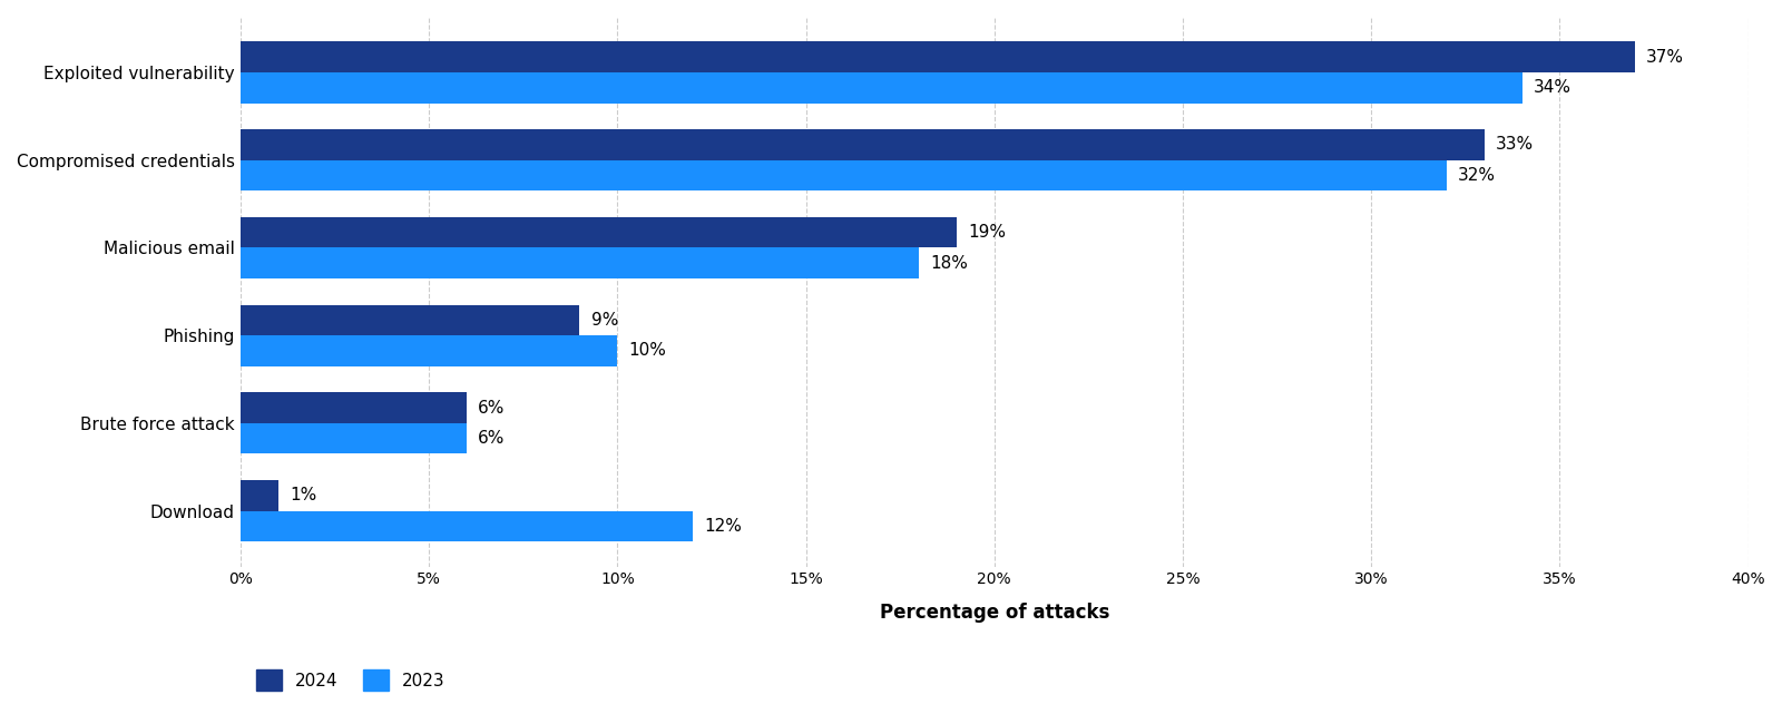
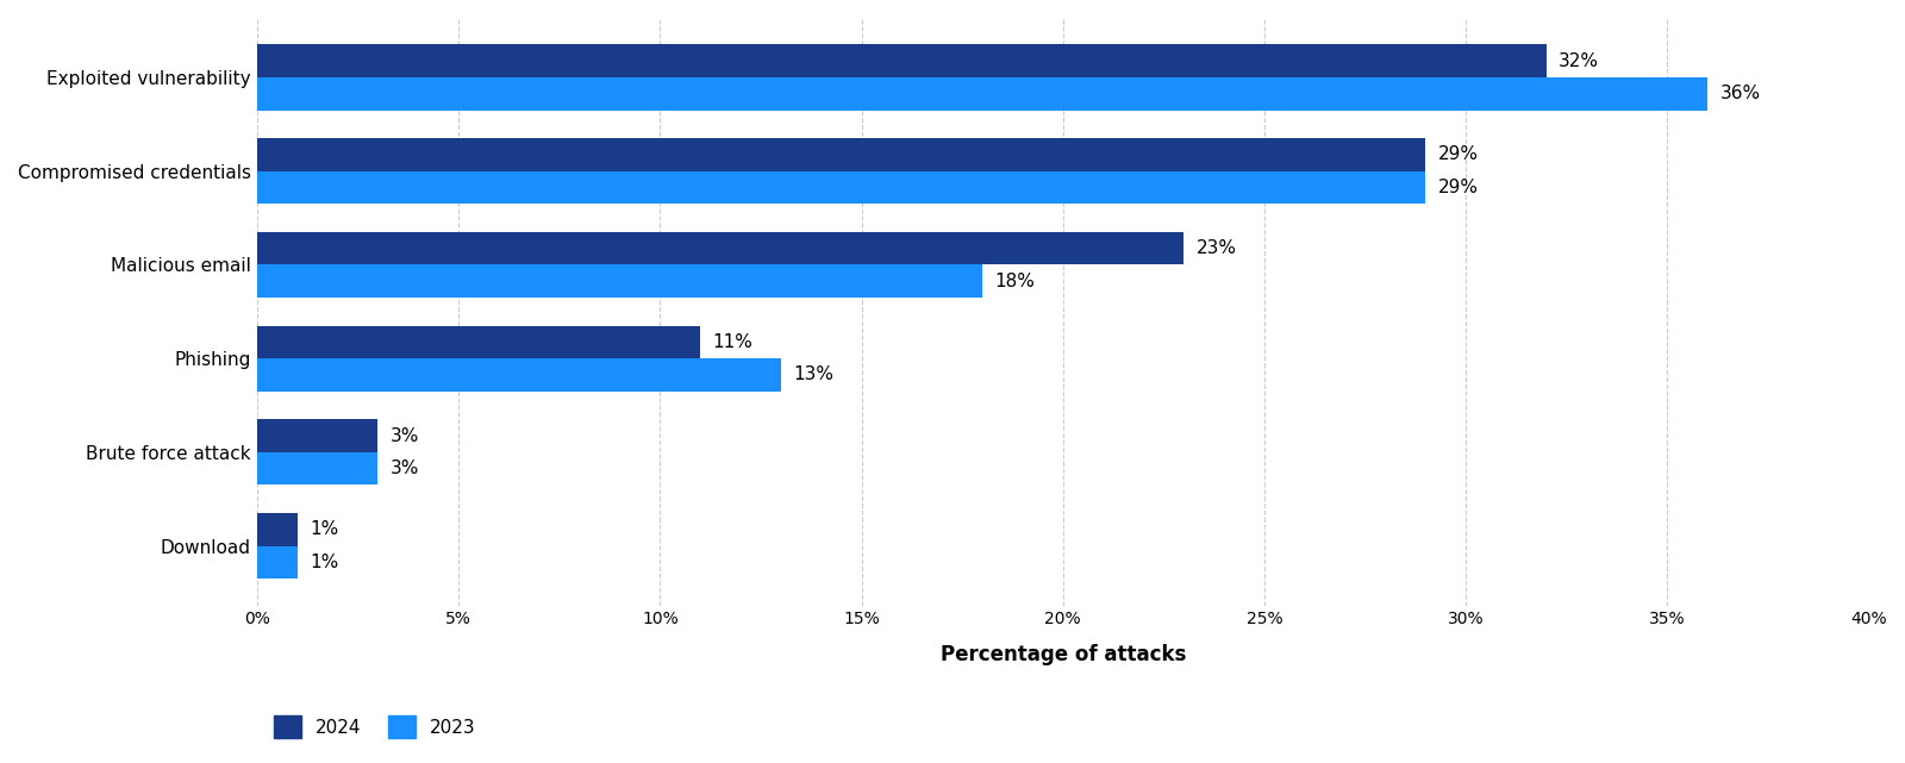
2024/Exploited vulnerability: 37% -> 32%
2023/Exploited vulnerability: 34% -> 36%
2024/Compromised credentials: 33% -> 29%
2023/Compromised credentials: 32% -> 29%
2024/Malicious email: 19% -> 23%
2024/Phishing: 9% -> 11%
2023/Phishing: 10% -> 13%
2024/Brute force attack: 6% -> 3%
2023/Brute force attack: 6% -> 3%
2023/Download: 12% -> 1%
